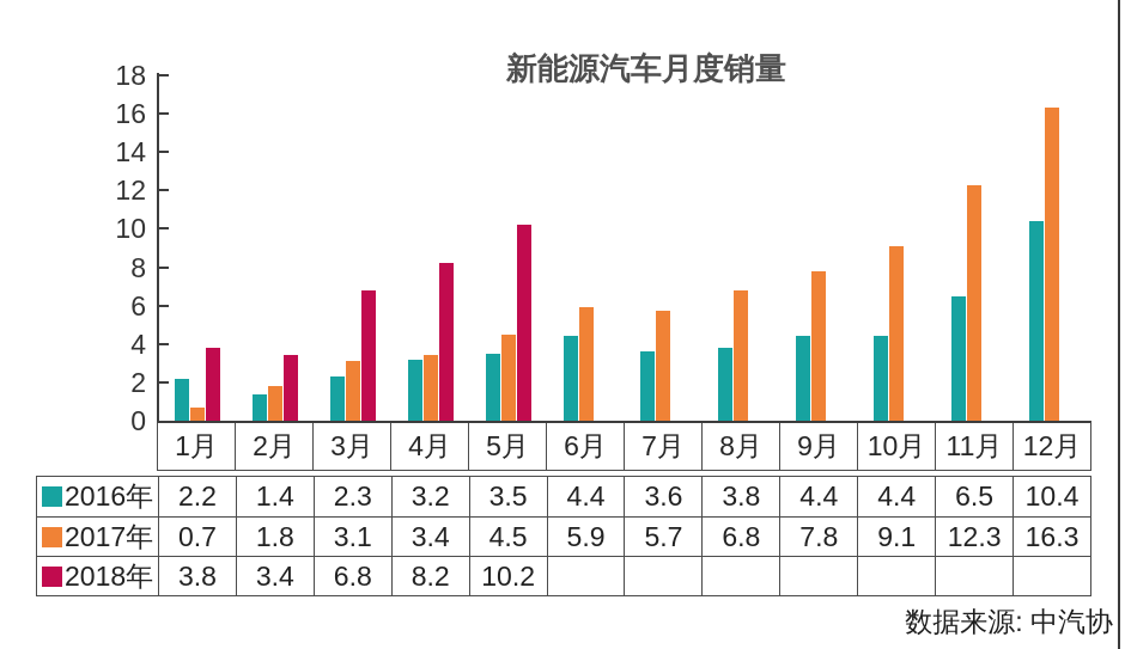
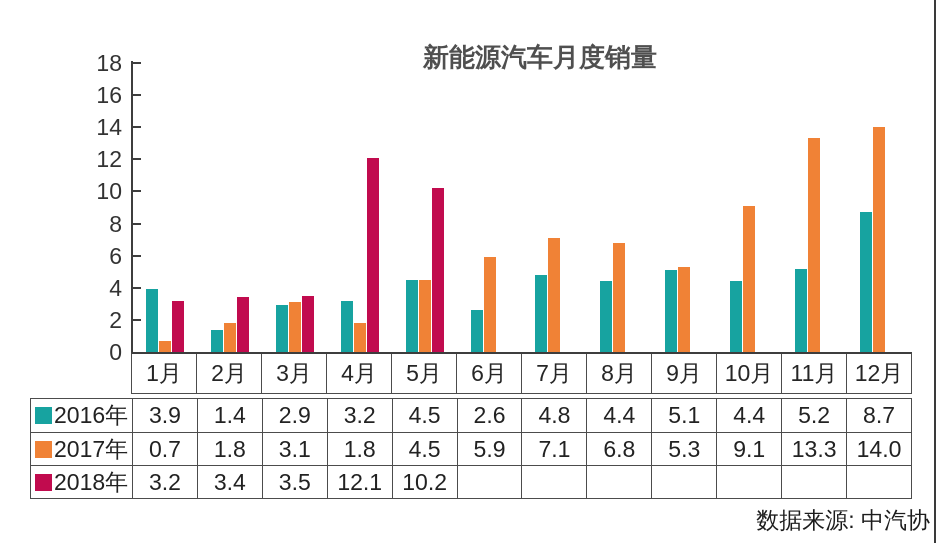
2016年/1月: 2.2 -> 3.9
2018年/1月: 3.8 -> 3.2
2016年/3月: 2.3 -> 2.9
2018年/3月: 6.8 -> 3.5
2017年/4月: 3.4 -> 1.8
2018年/4月: 8.2 -> 12.1
2016年/5月: 3.5 -> 4.5
2016年/6月: 4.4 -> 2.6
2016年/7月: 3.6 -> 4.8
2017年/7月: 5.7 -> 7.1
2016年/8月: 3.8 -> 4.4
2016年/9月: 4.4 -> 5.1
2017年/9月: 7.8 -> 5.3
2016年/11月: 6.5 -> 5.2
2017年/11月: 12.3 -> 13.3
2016年/12月: 10.4 -> 8.7
2017年/12月: 16.3 -> 14.0
